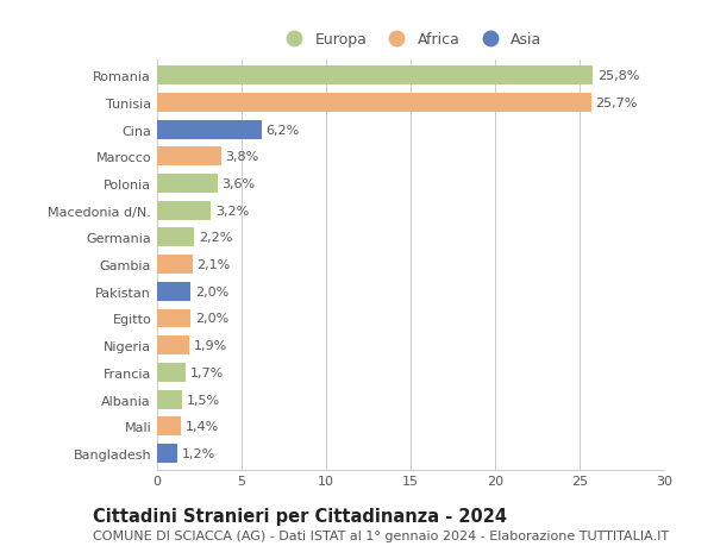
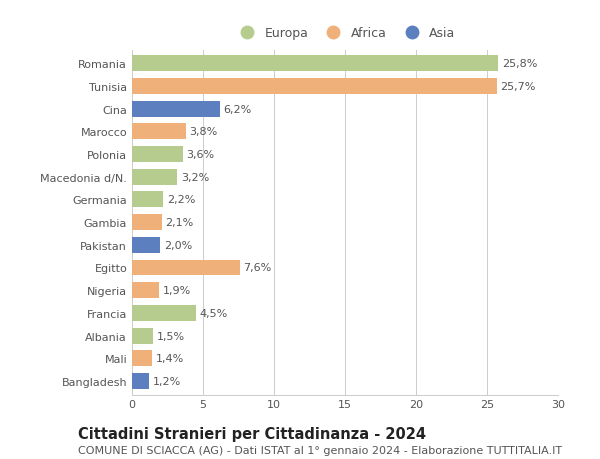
Egitto: 2,0% -> 7,6%
Francia: 1,7% -> 4,5%
